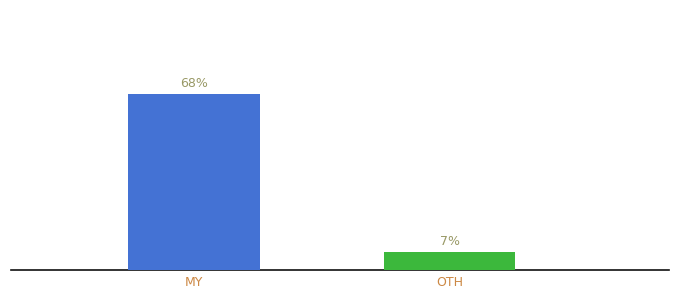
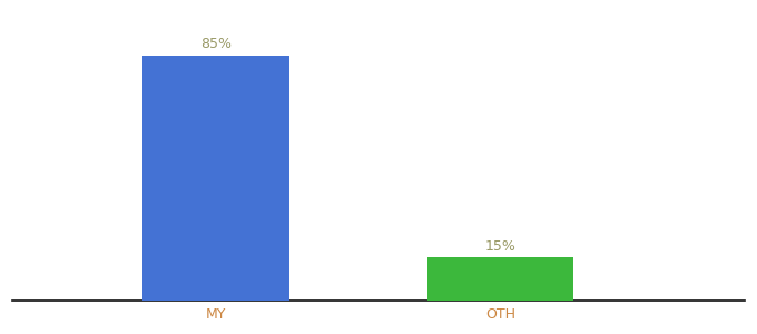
MY: 68% -> 85%
OTH: 7% -> 15%
